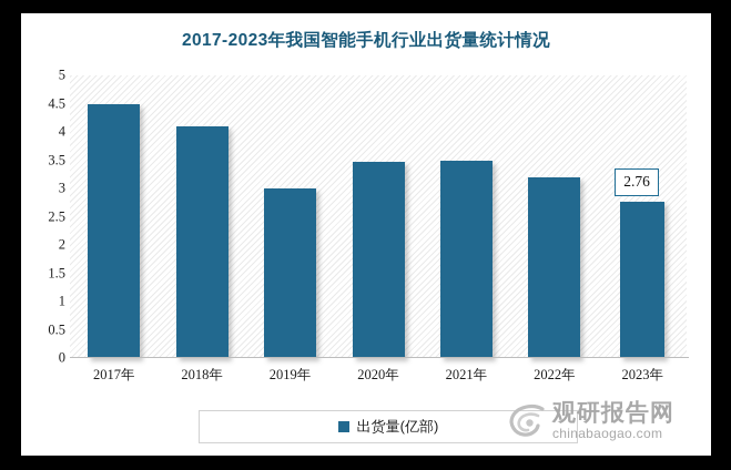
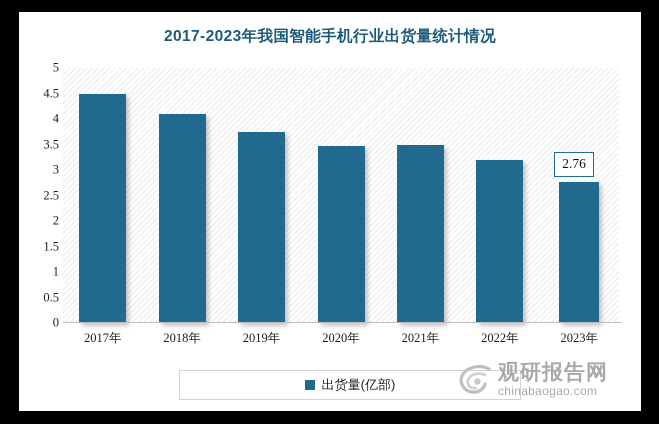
2019年: 3.0 -> 3.8
